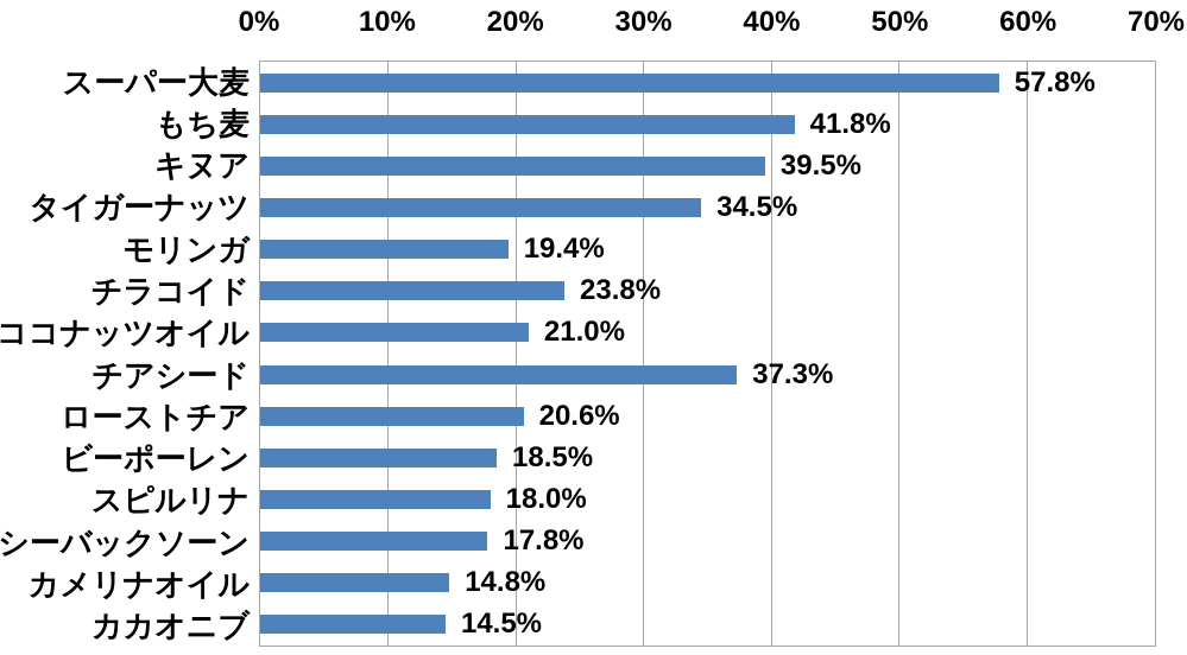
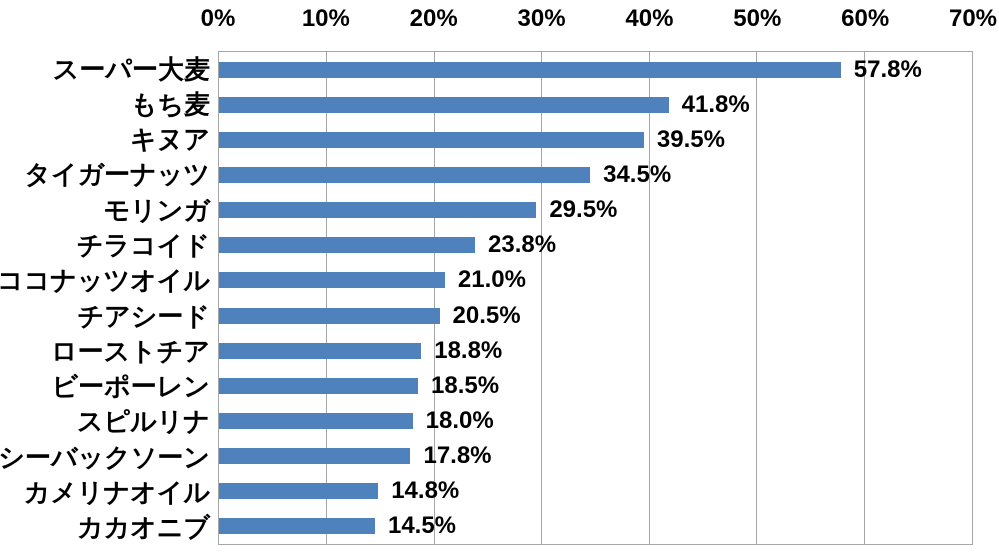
モリンガ: 19.4% -> 29.5%
チアシード: 37.3% -> 20.5%
ローストチア: 20.6% -> 18.8%
